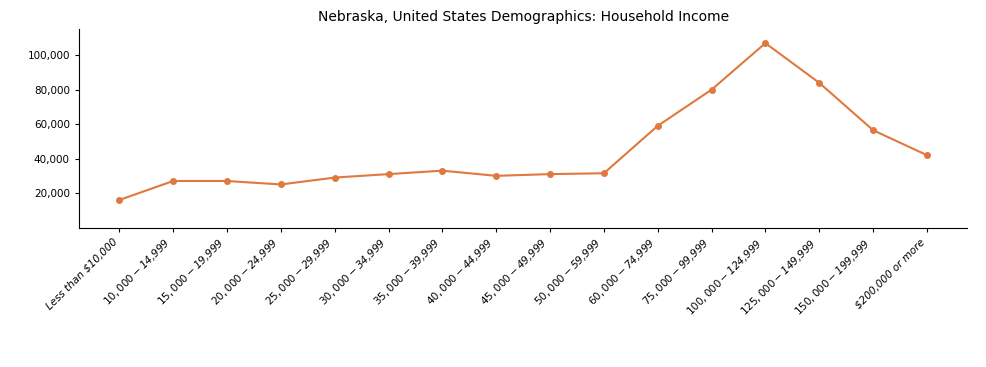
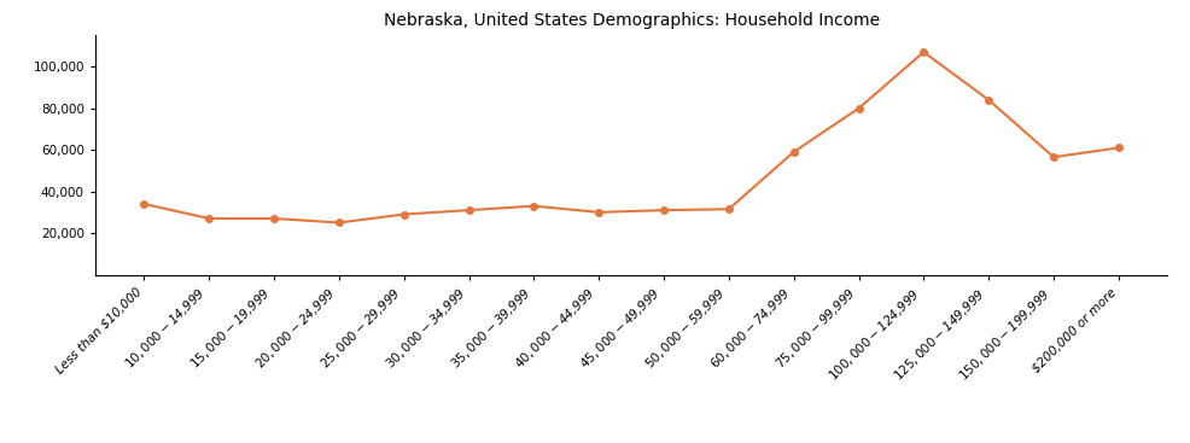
Less than $10,000: 16,000 -> 34,000
$200,000 or more: 42,000 -> 61,000
